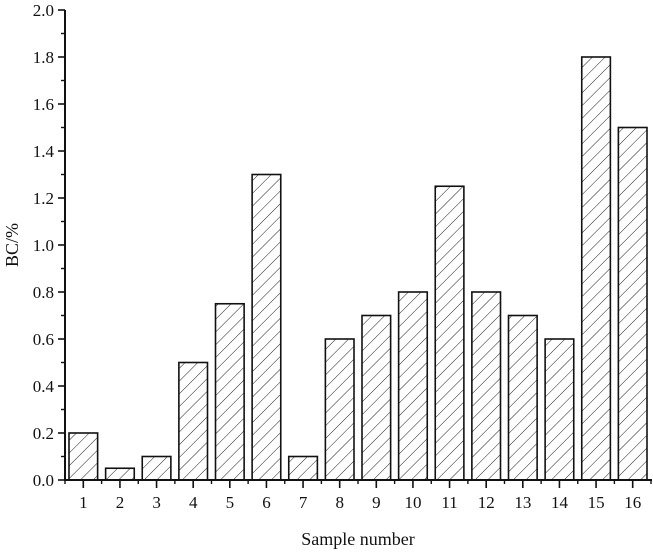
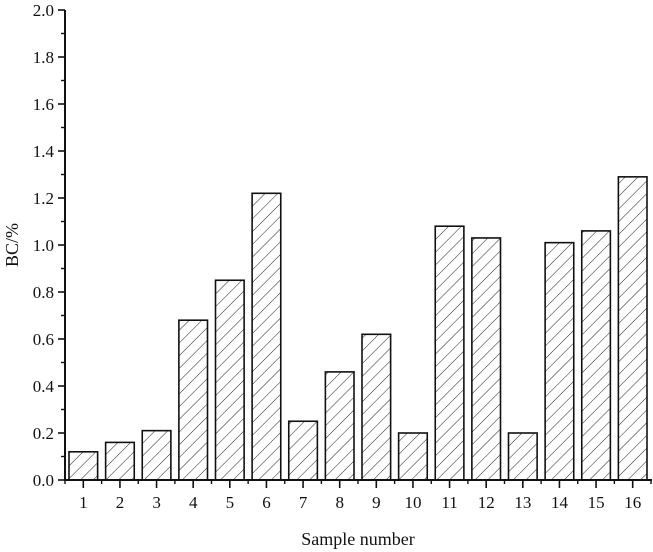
1: 0.20 -> 0.12
2: 0.05 -> 0.16
3: 0.10 -> 0.21
4: 0.50 -> 0.68
5: 0.75 -> 0.85
6: 1.30 -> 1.22
7: 0.10 -> 0.25
8: 0.60 -> 0.46
9: 0.70 -> 0.62
10: 0.80 -> 0.20
11: 1.25 -> 1.08
12: 0.80 -> 1.03
13: 0.70 -> 0.20
14: 0.60 -> 1.01
15: 1.80 -> 1.06
16: 1.50 -> 1.29
